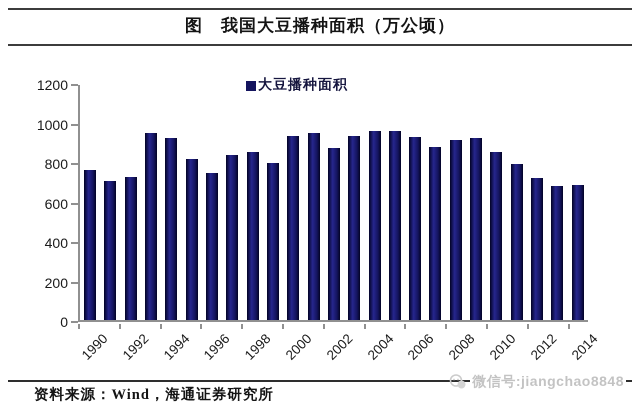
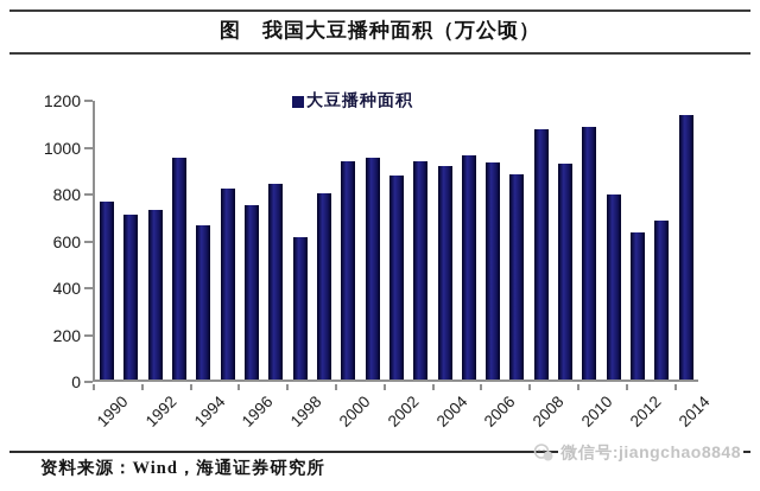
1994: 920 -> 660
1998: 850 -> 610
2004: 960 -> 910
2008: 910 -> 1070
2010: 850 -> 1080
2012: 720 -> 630
2014: 680 -> 1130
